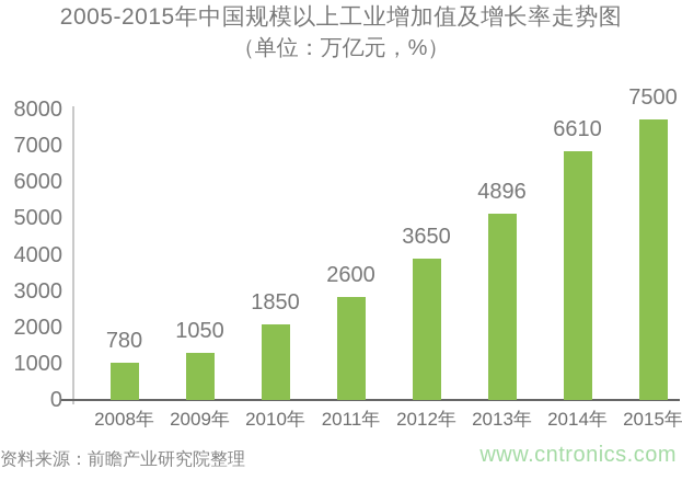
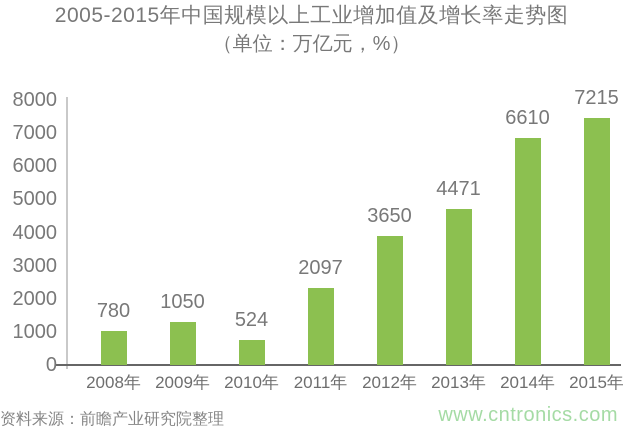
2010年: 1850 -> 524
2011年: 2600 -> 2097
2013年: 4896 -> 4471
2015年: 7500 -> 7215
